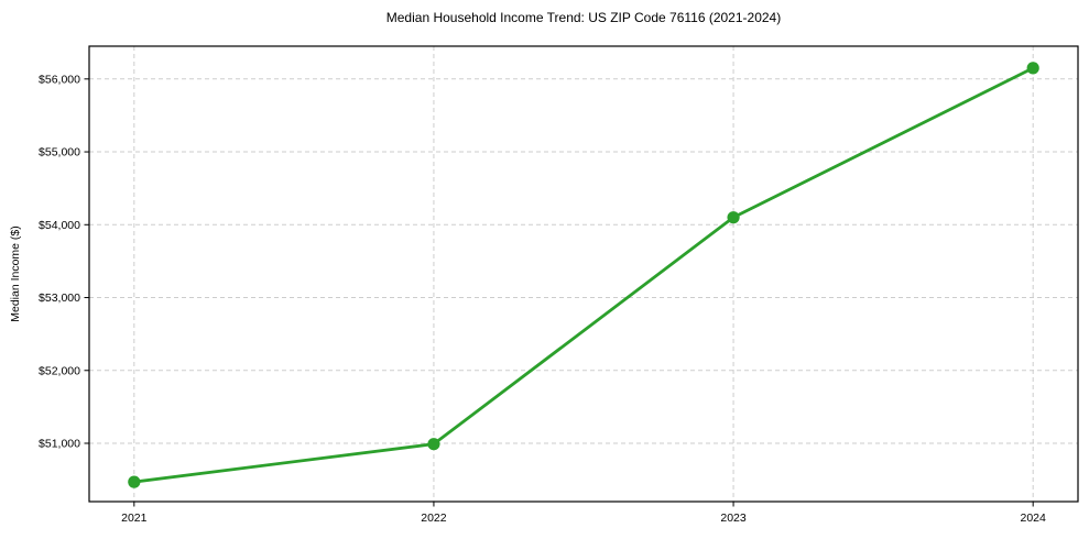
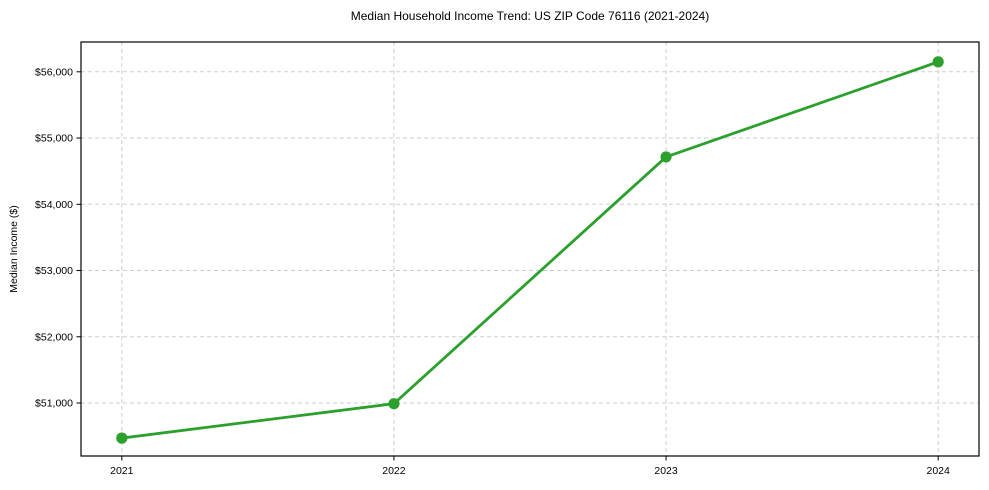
2023: $54100 -> $54700
